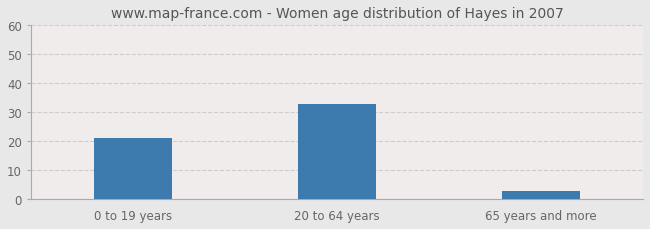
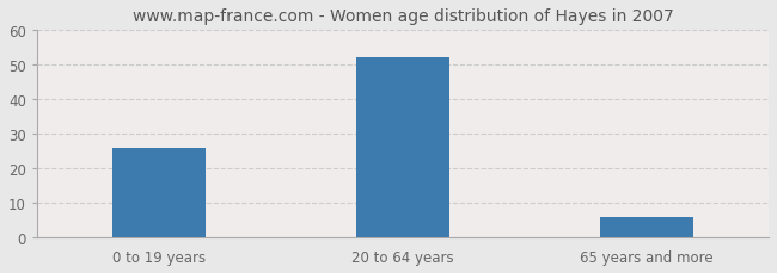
0 to 19 years: 21 -> 26
20 to 64 years: 33 -> 52
65 years and more: 3 -> 6
